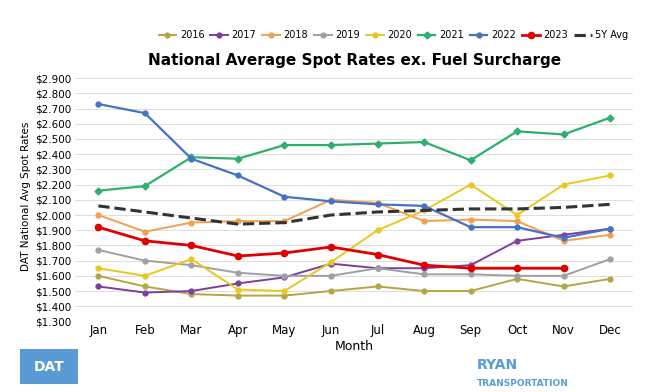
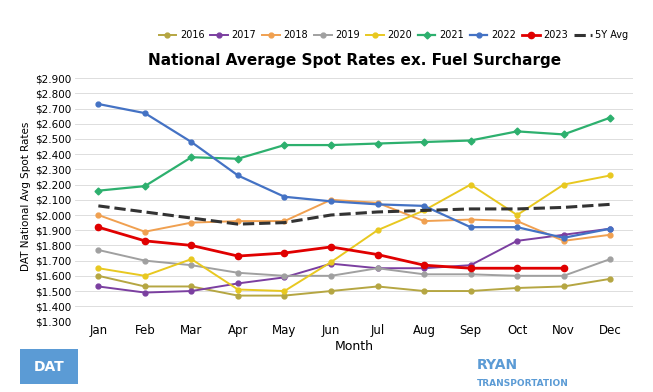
2016/Mar: $1.48 -> $1.53
2022/Mar: $2.37 -> $2.48
2021/Sep: $2.36 -> $2.49
2016/Oct: $1.58 -> $1.52
